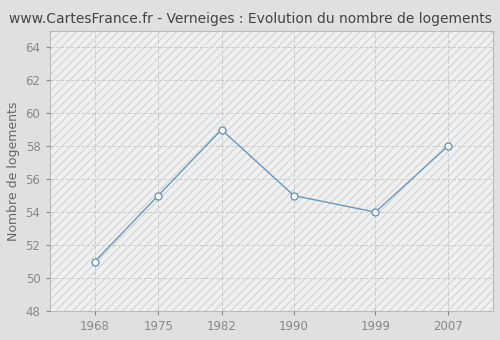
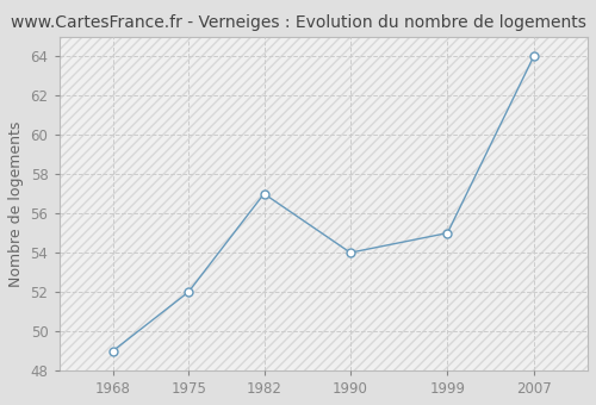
1968: 51 -> 49
1975: 55 -> 52
1982: 59 -> 57
1990: 55 -> 54
1999: 54 -> 55
2007: 58 -> 64
